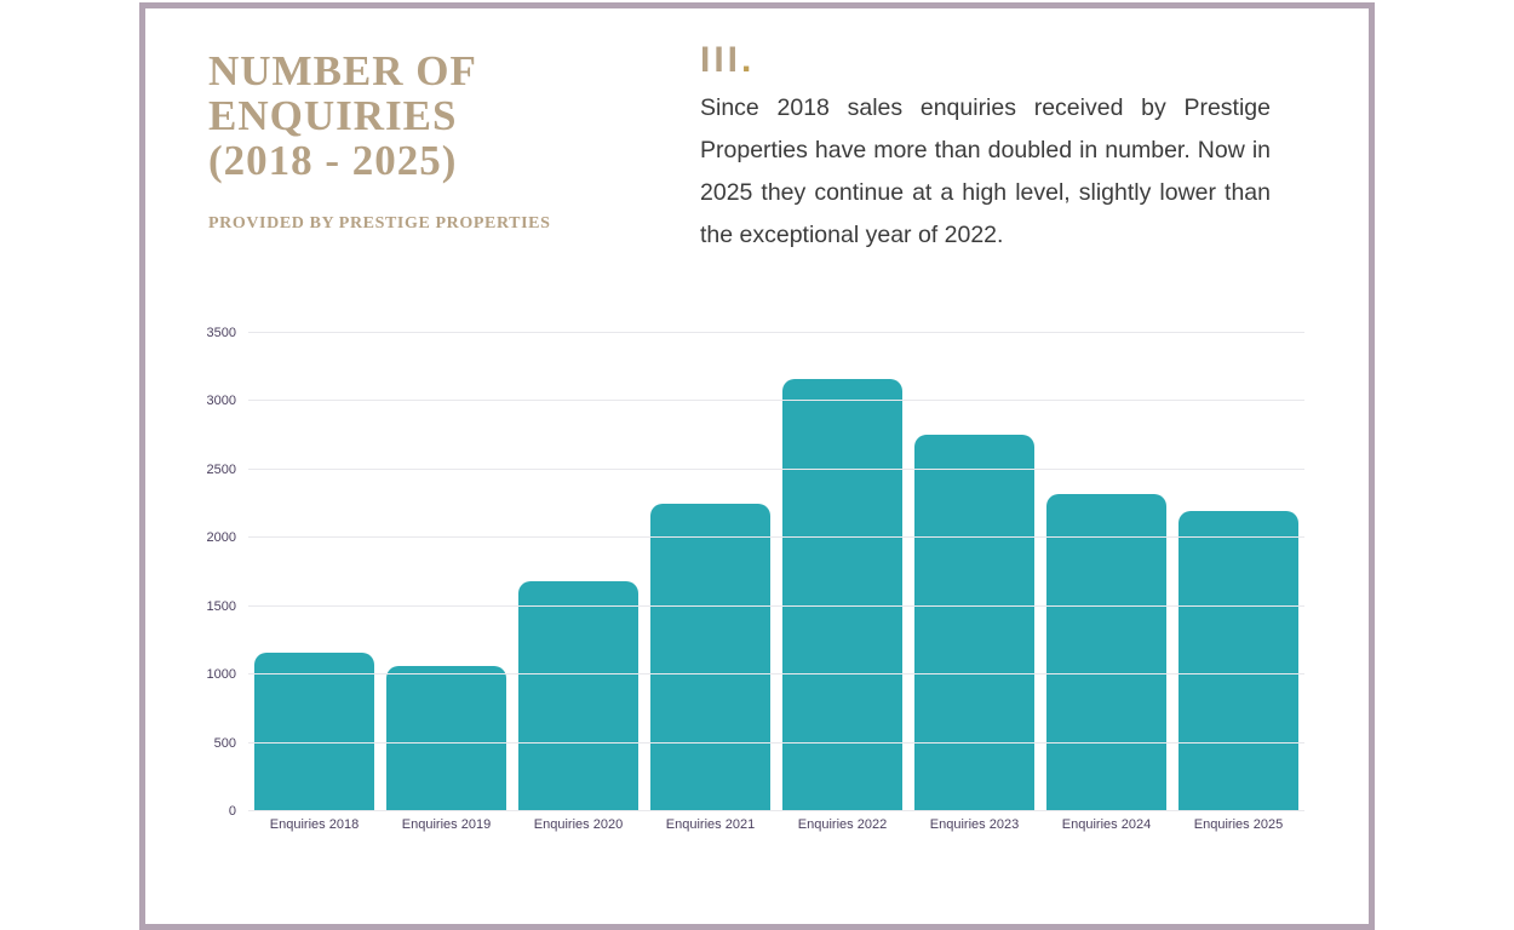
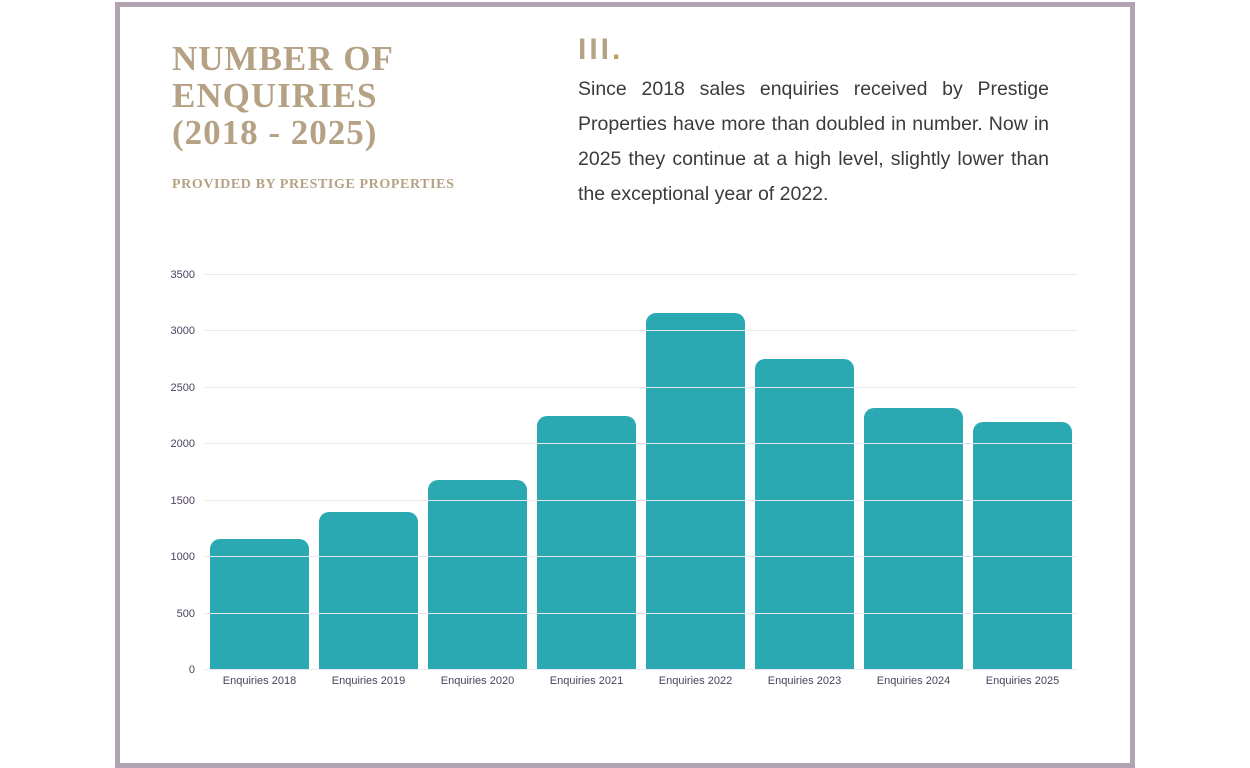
Enquiries 2019: 1060 -> 1400
